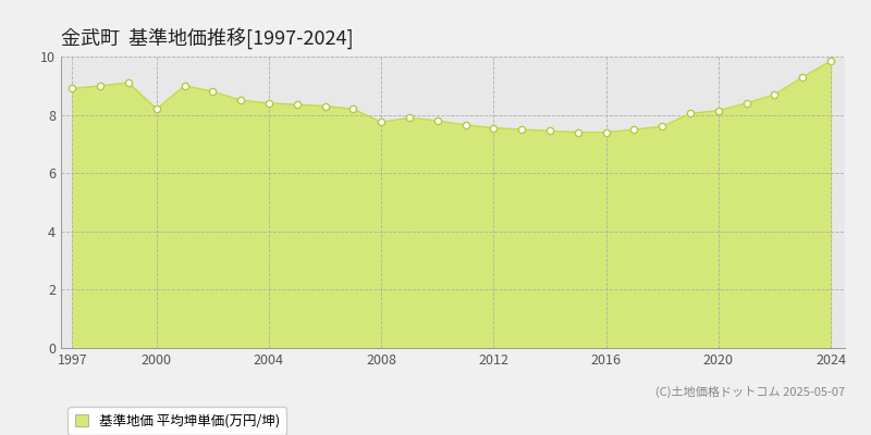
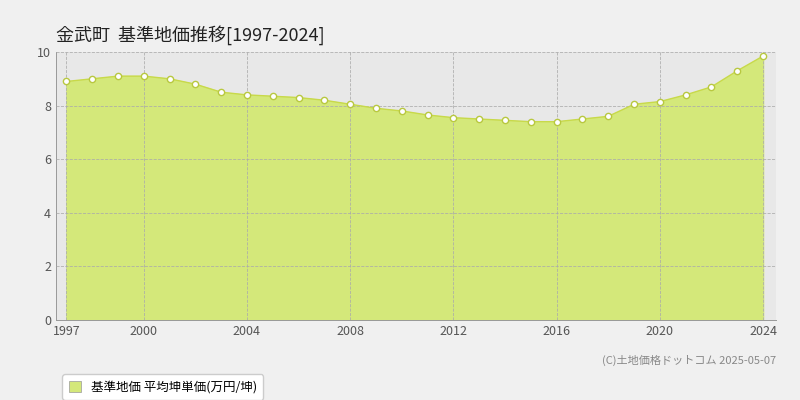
2000: 8.20 -> 9.10
2008: 7.75 -> 8.05
